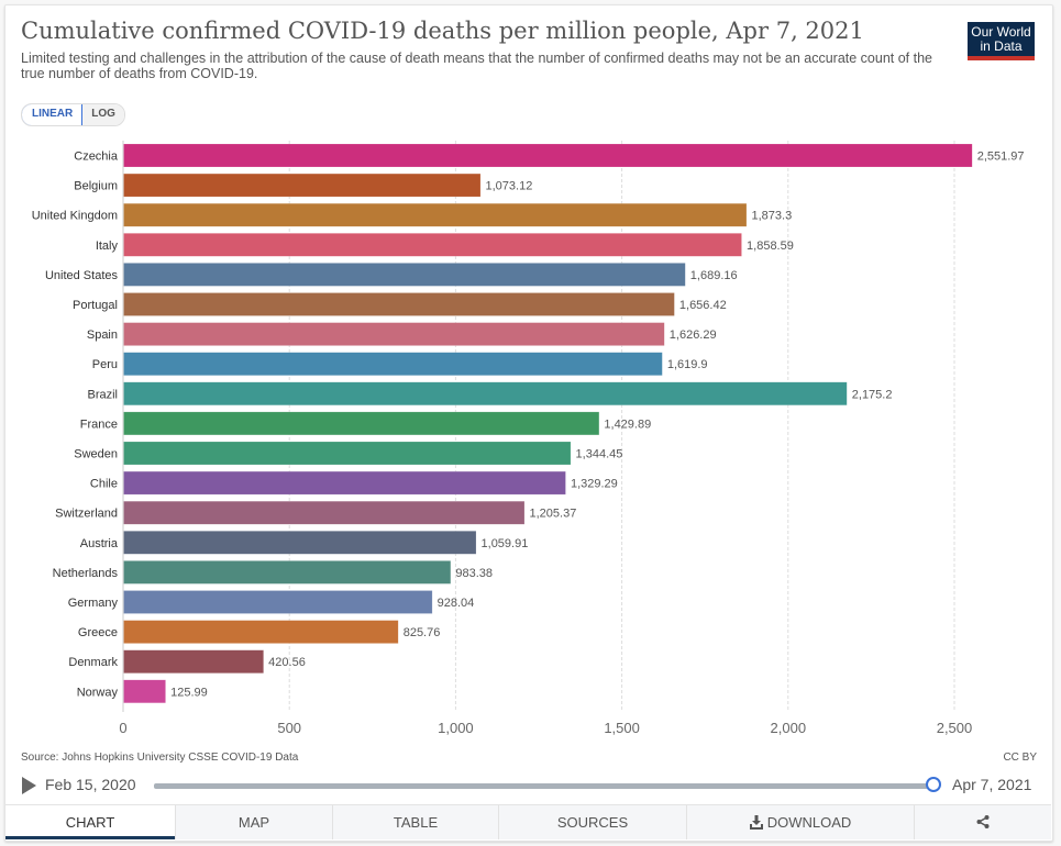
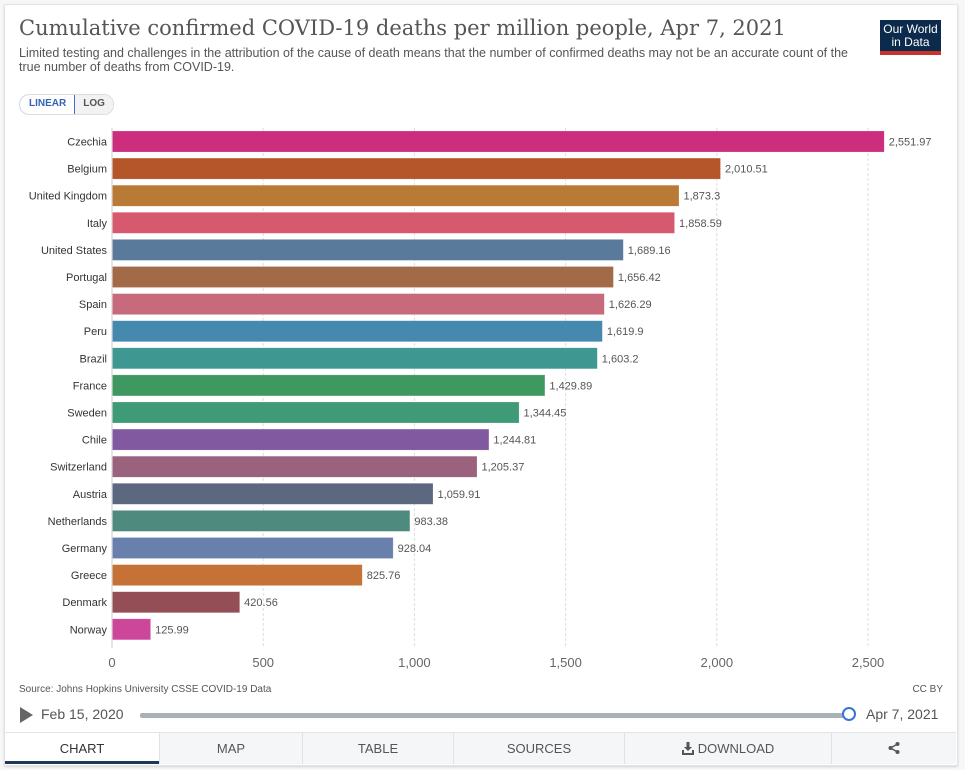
Belgium: 1,073.12 -> 2,010.51
Brazil: 2,175.2 -> 1,603.2
Chile: 1,329.29 -> 1,244.81
